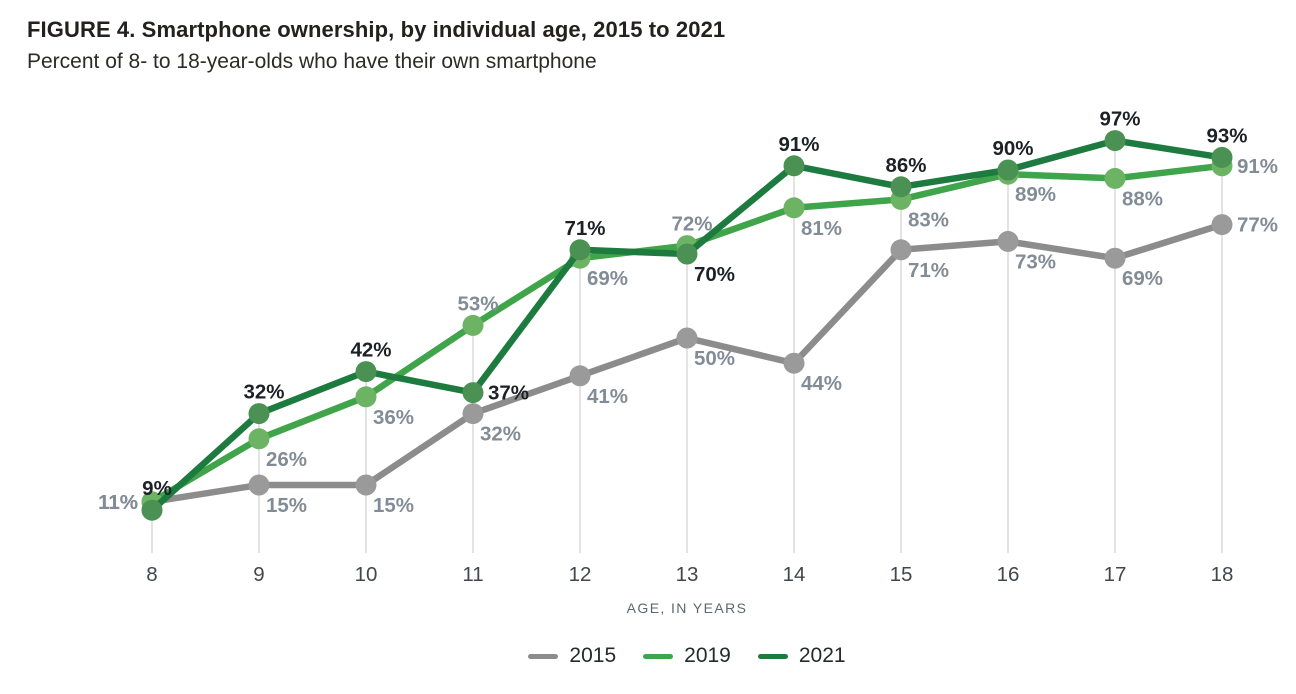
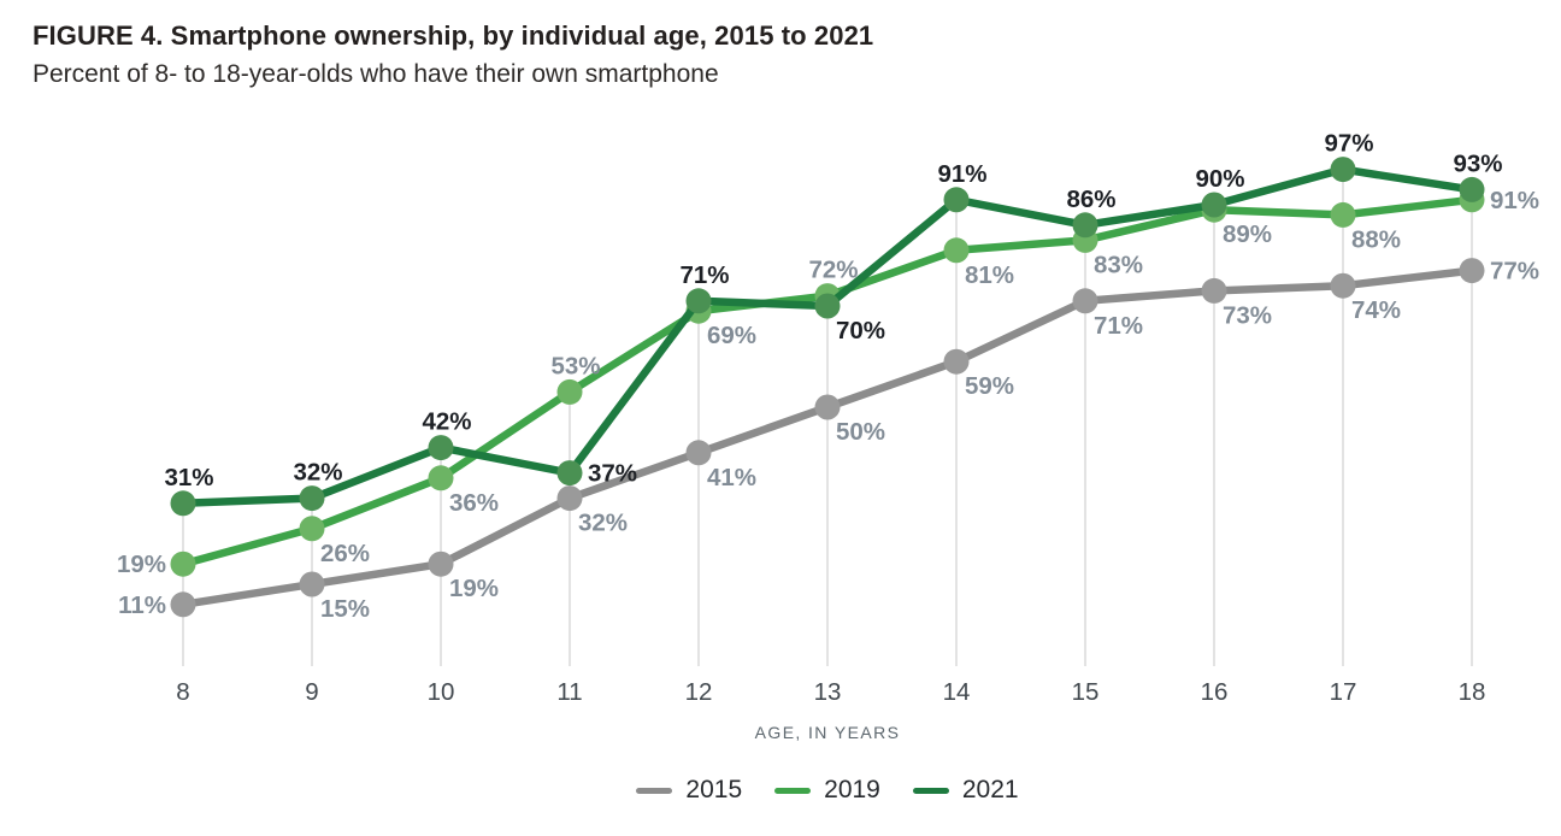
2019/8: 11% -> 19%
2021/8: 9% -> 31%
2015/10: 15% -> 19%
2015/14: 44% -> 59%
2015/17: 69% -> 74%
